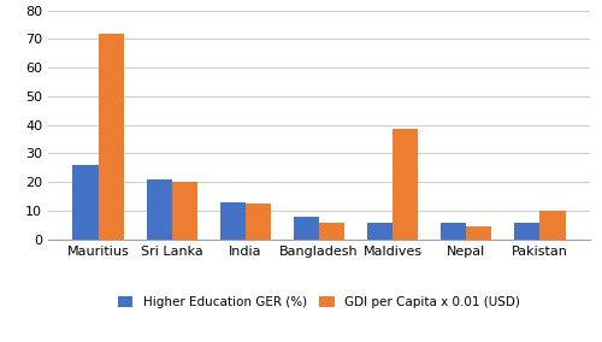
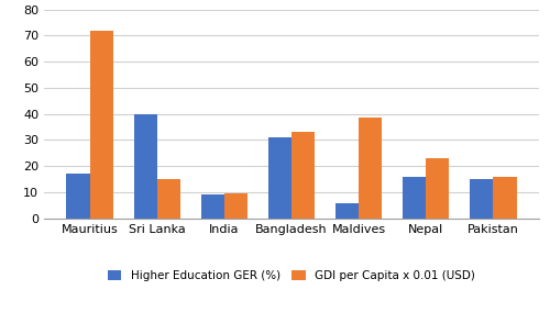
Higher Education GER (%)/Mauritius: 26 -> 17
Higher Education GER (%)/Sri Lanka: 21 -> 40
GDI per Capita x 0.01 (USD)/Sri Lanka: 20.0 -> 15.0
Higher Education GER (%)/India: 13 -> 9
GDI per Capita x 0.01 (USD)/India: 12.5 -> 9.5
Higher Education GER (%)/Bangladesh: 8 -> 31
GDI per Capita x 0.01 (USD)/Bangladesh: 6.0 -> 33.0
Higher Education GER (%)/Nepal: 6 -> 16
GDI per Capita x 0.01 (USD)/Nepal: 4.5 -> 23.0
Higher Education GER (%)/Pakistan: 6 -> 15
GDI per Capita x 0.01 (USD)/Pakistan: 10.0 -> 16.0
